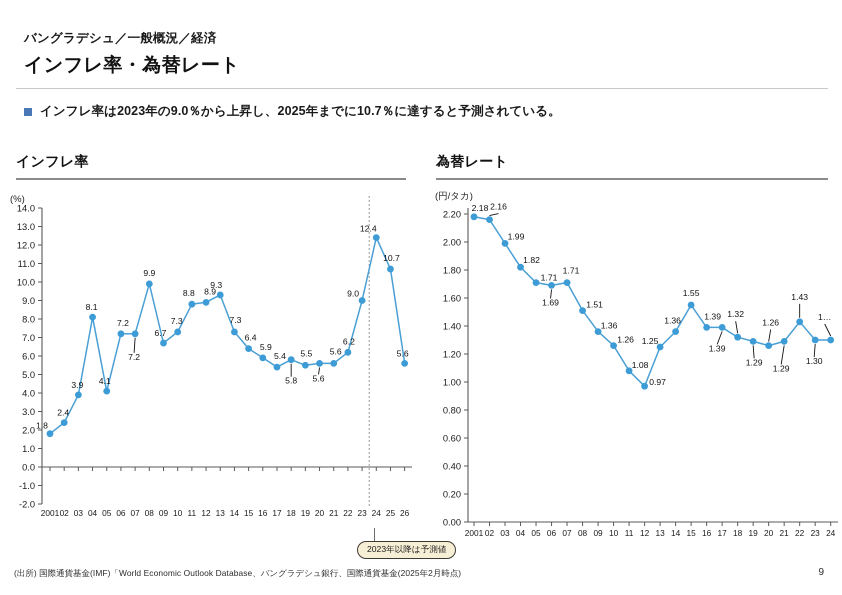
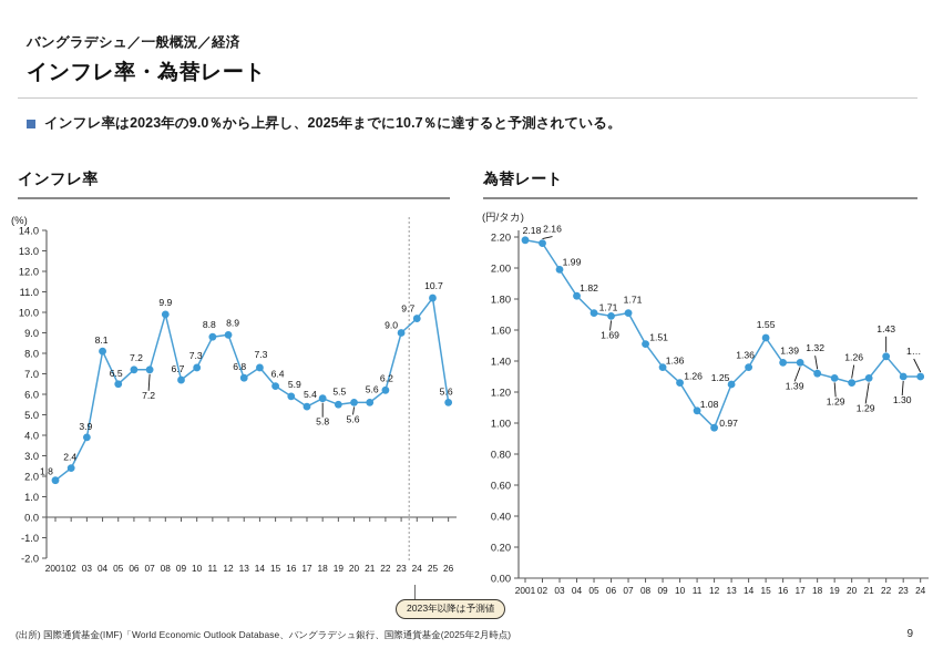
インフレ率/05: 4.1 -> 6.5
インフレ率/13: 9.3 -> 6.8
インフレ率/24: 12.4 -> 9.7
